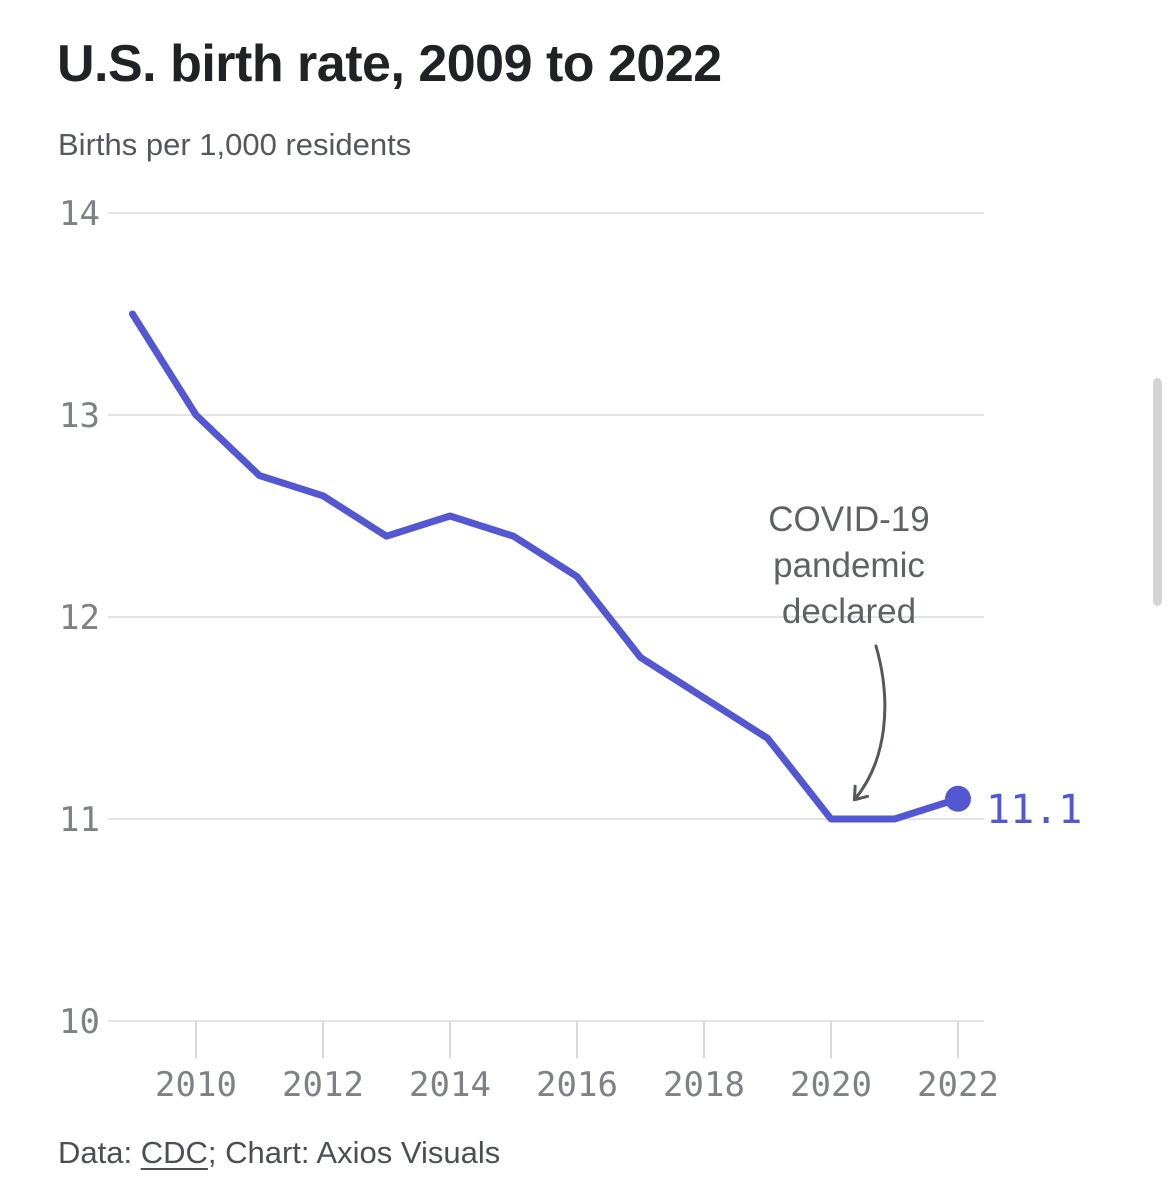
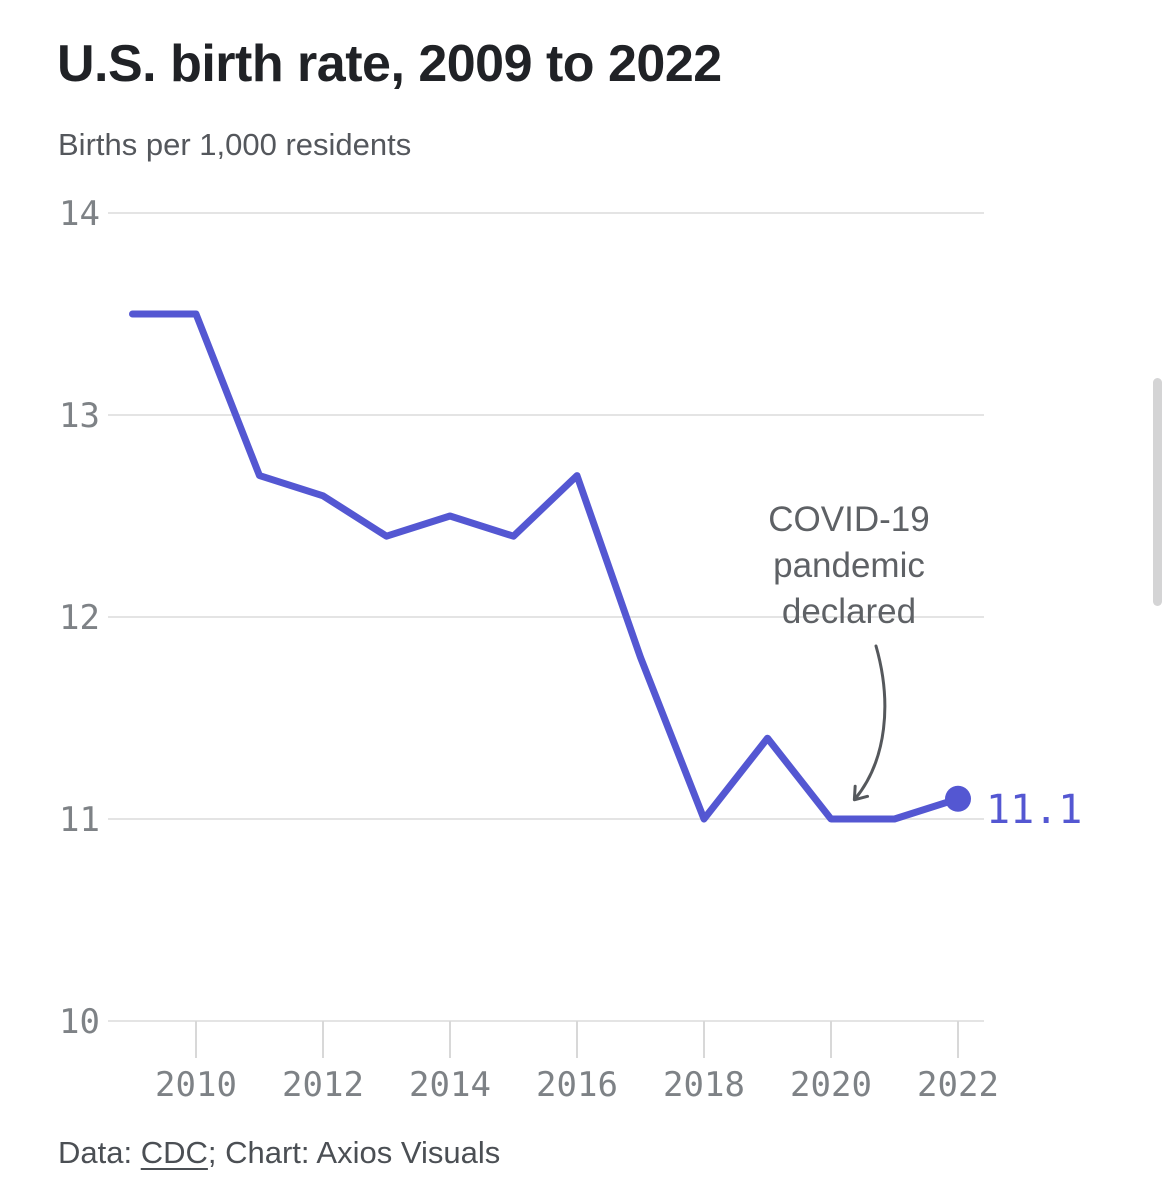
2010: 13.0 -> 13.5
2016: 12.2 -> 12.7
2018: 11.6 -> 11.0
